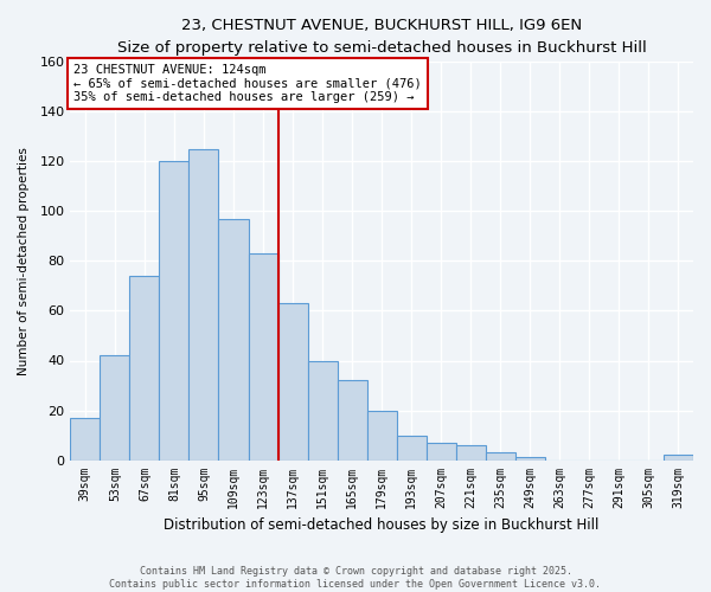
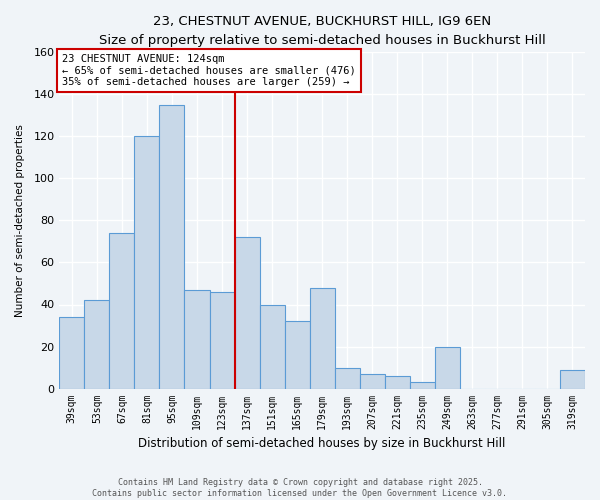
39sqm: 17 -> 34
95sqm: 125 -> 135
109sqm: 97 -> 47
123sqm: 83 -> 46
137sqm: 63 -> 72
179sqm: 20 -> 48
249sqm: 1 -> 20
319sqm: 2 -> 9
